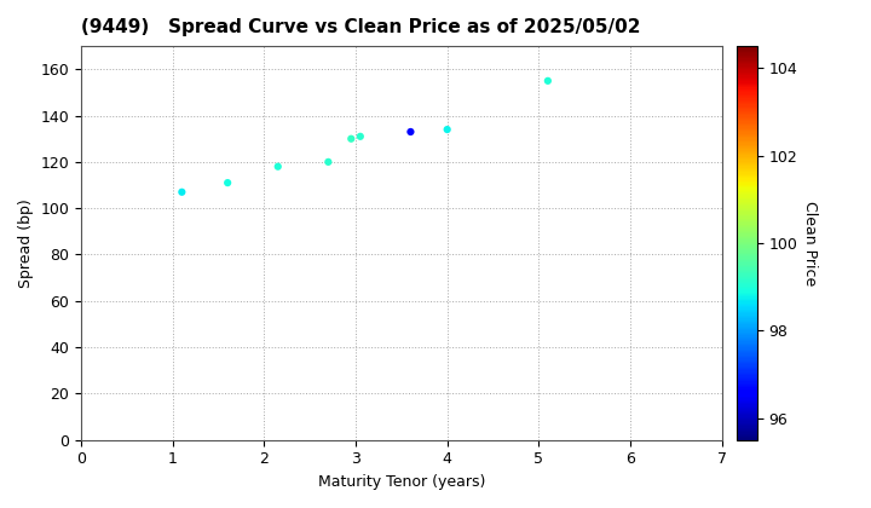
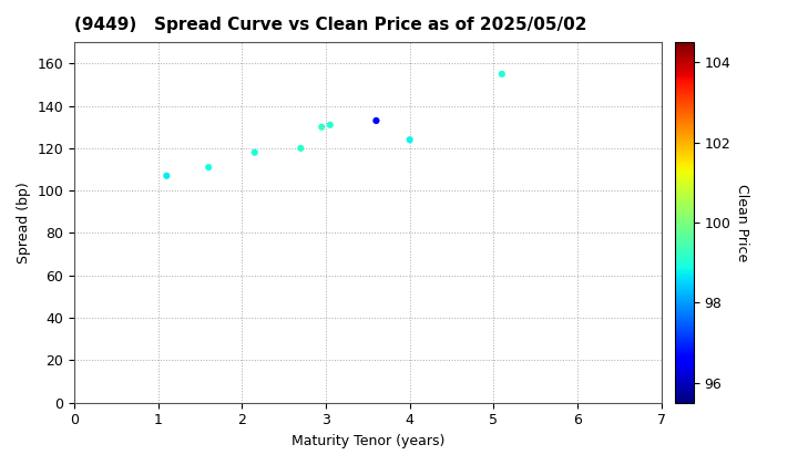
4: 134 -> 124
